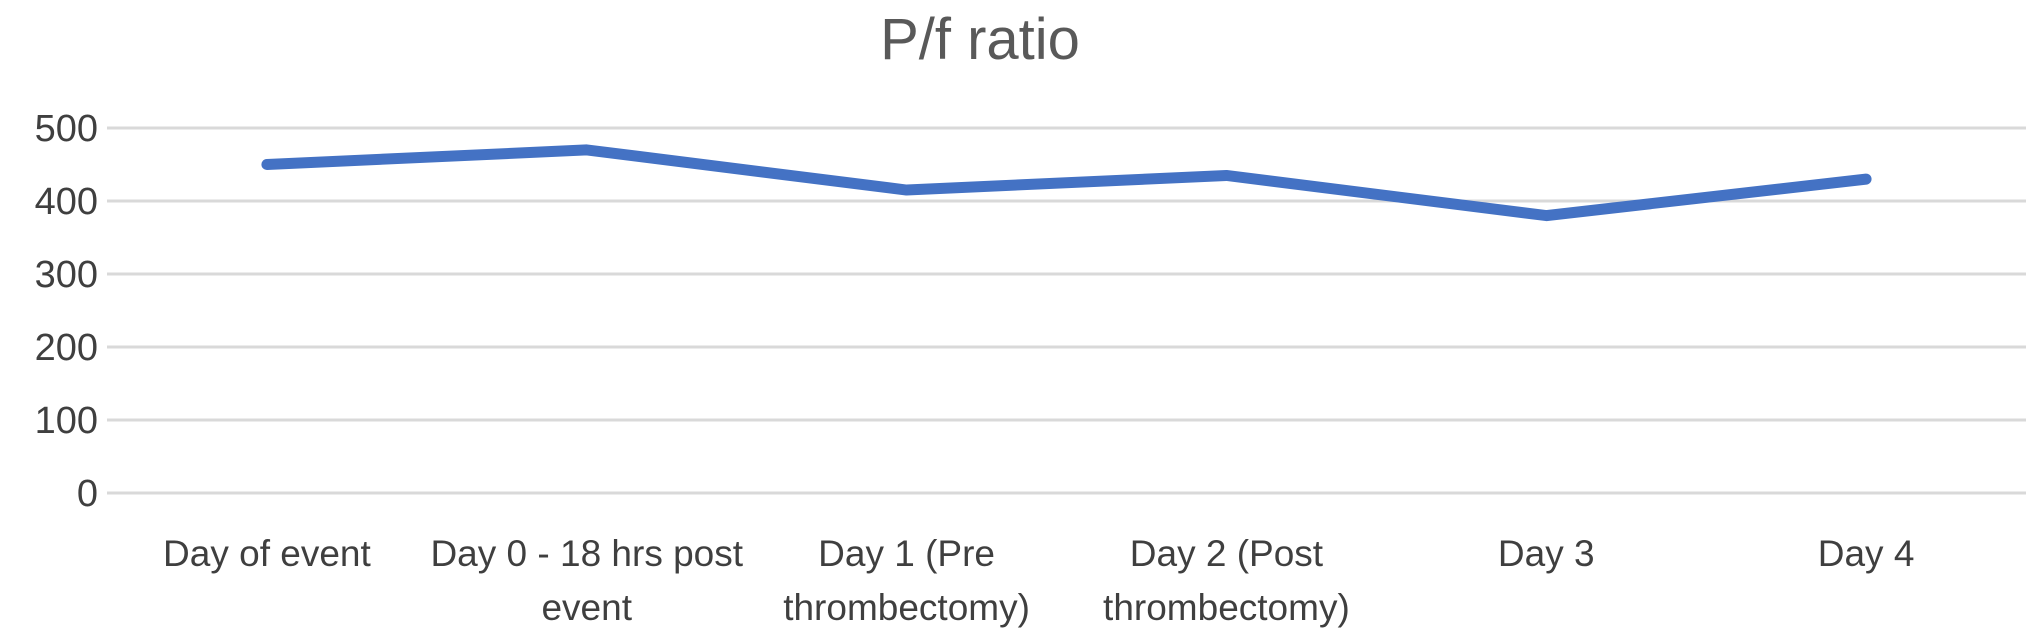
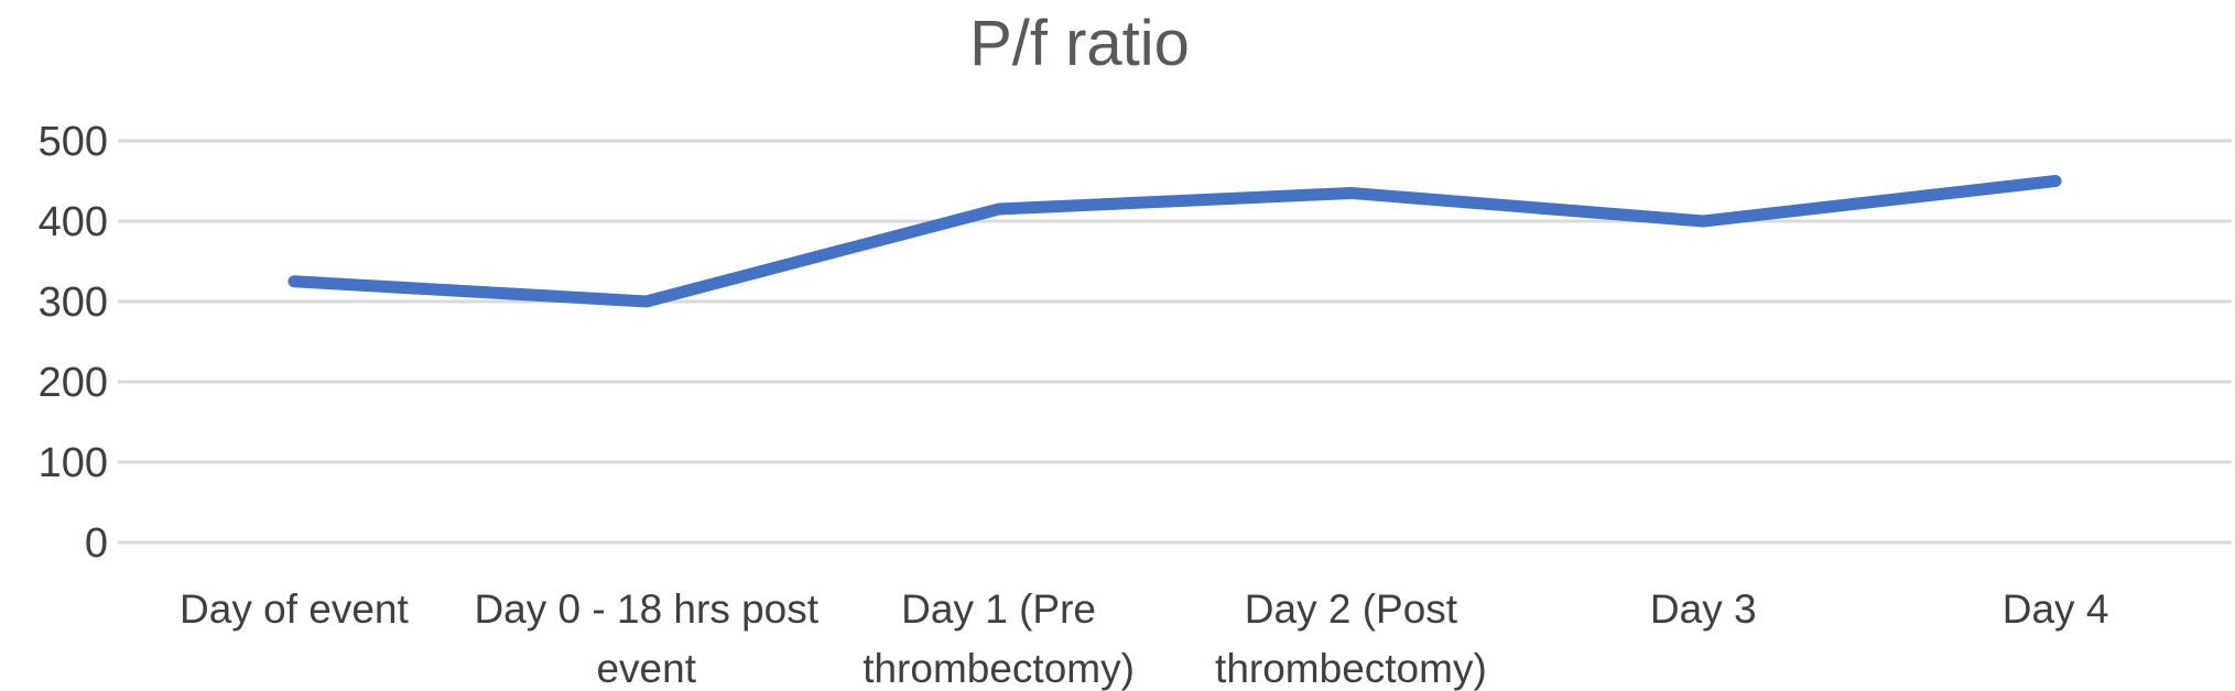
Day of event: 450 -> 320
Day 0 - 18 hrs post event: 470 -> 300
Day 3: 380 -> 400
Day 4: 430 -> 450
